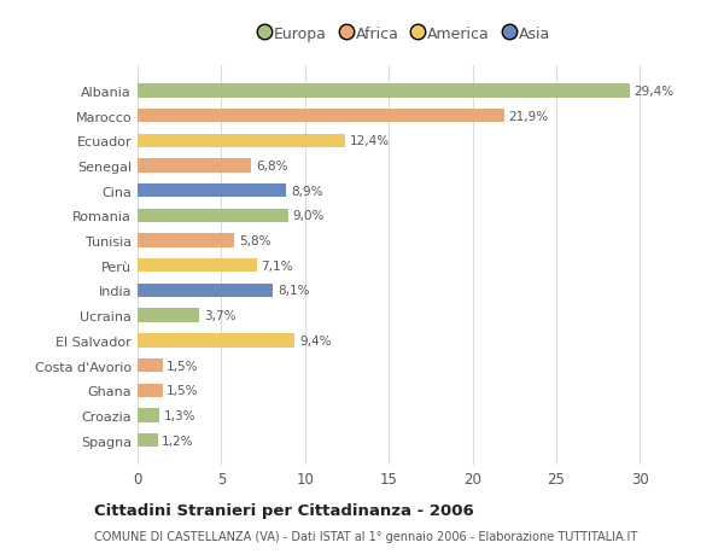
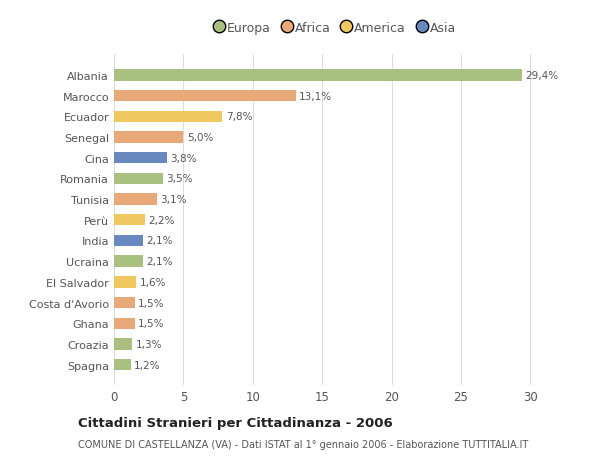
Marocco: 21,9% -> 13,1%
Ecuador: 12,4% -> 7,8%
Senegal: 6,8% -> 5,0%
Cina: 8,9% -> 3,8%
Romania: 9,0% -> 3,5%
Tunisia: 5,8% -> 3,1%
Perù: 7,1% -> 2,2%
India: 8,1% -> 2,1%
Ucraina: 3,7% -> 2,1%
El Salvador: 9,4% -> 1,6%
